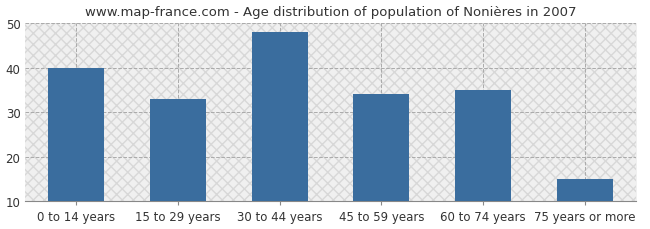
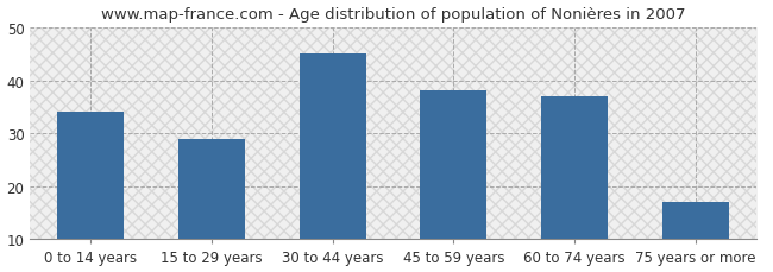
0 to 14 years: 40 -> 34
15 to 29 years: 33 -> 29
30 to 44 years: 48 -> 45
45 to 59 years: 34 -> 38
60 to 74 years: 35 -> 37
75 years or more: 15 -> 17
